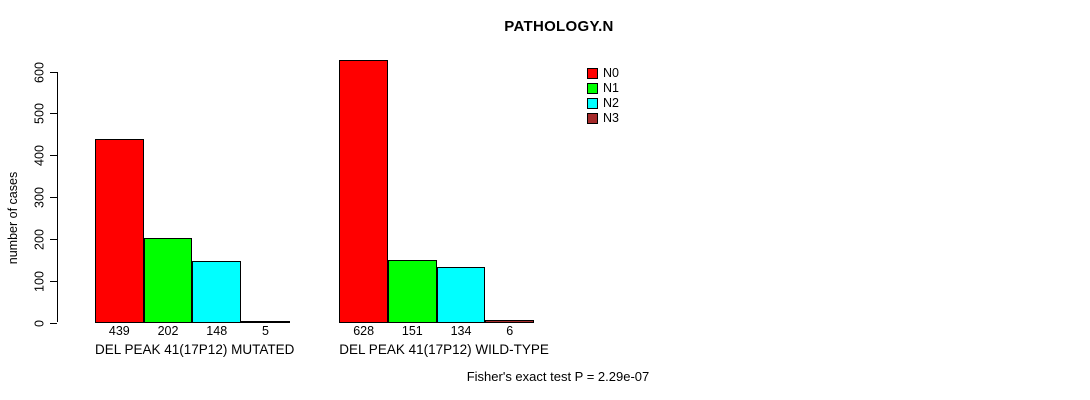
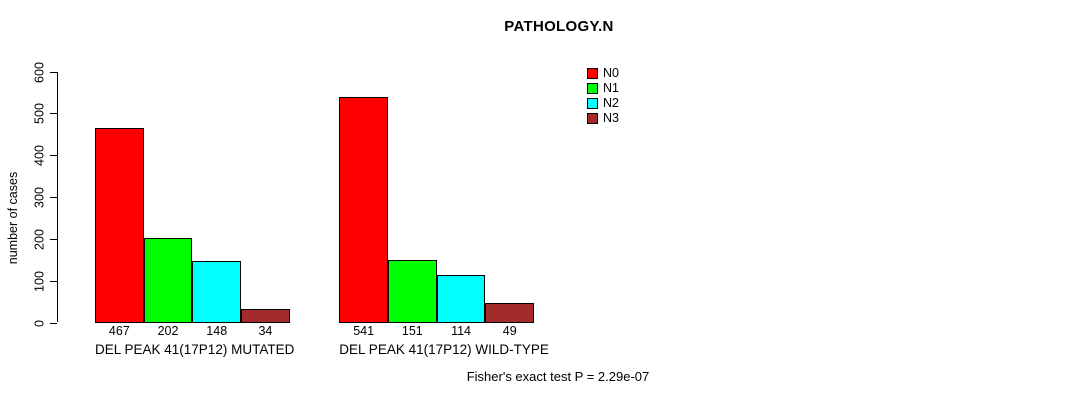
N0/DEL PEAK 41(17P12) MUTATED: 439 -> 467
N3/DEL PEAK 41(17P12) MUTATED: 5 -> 34
N0/DEL PEAK 41(17P12) WILD-TYPE: 628 -> 541
N2/DEL PEAK 41(17P12) WILD-TYPE: 134 -> 114
N3/DEL PEAK 41(17P12) WILD-TYPE: 6 -> 49
